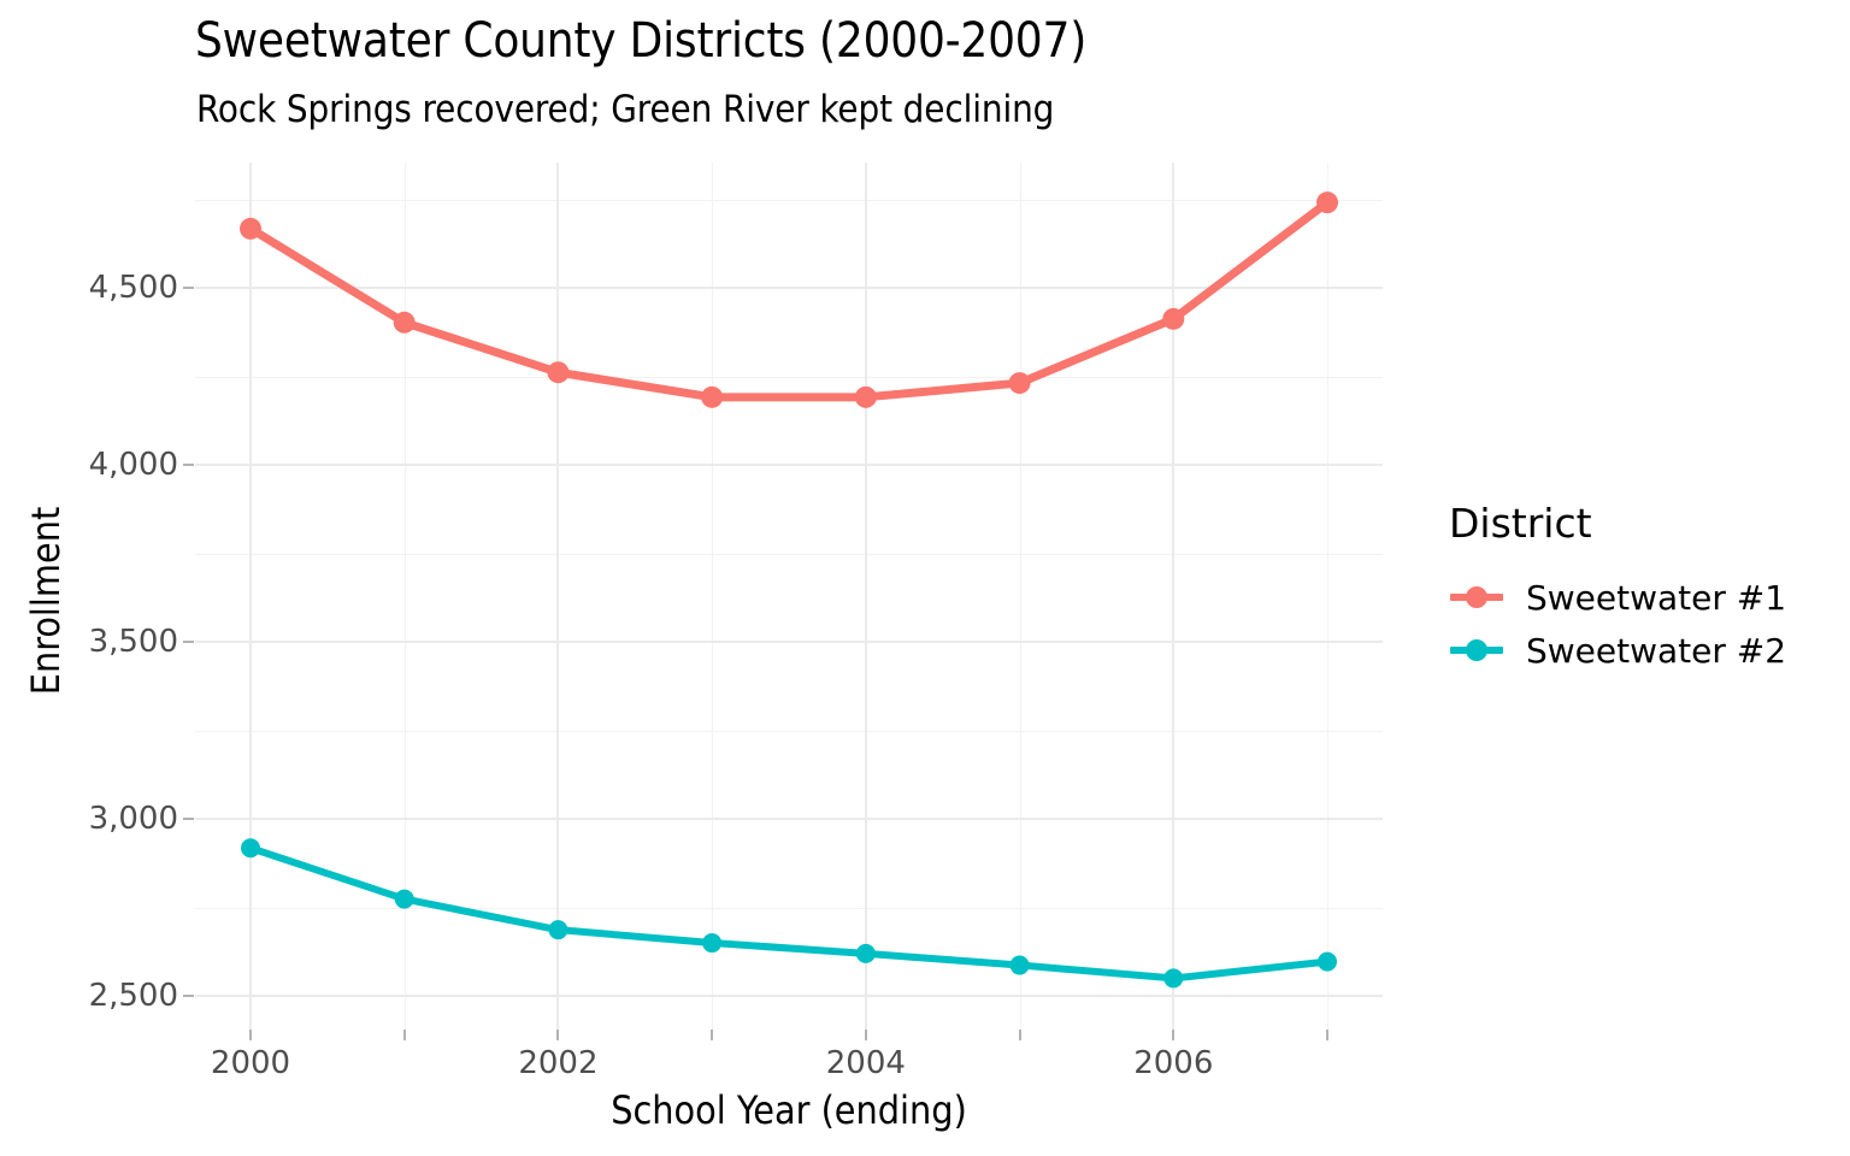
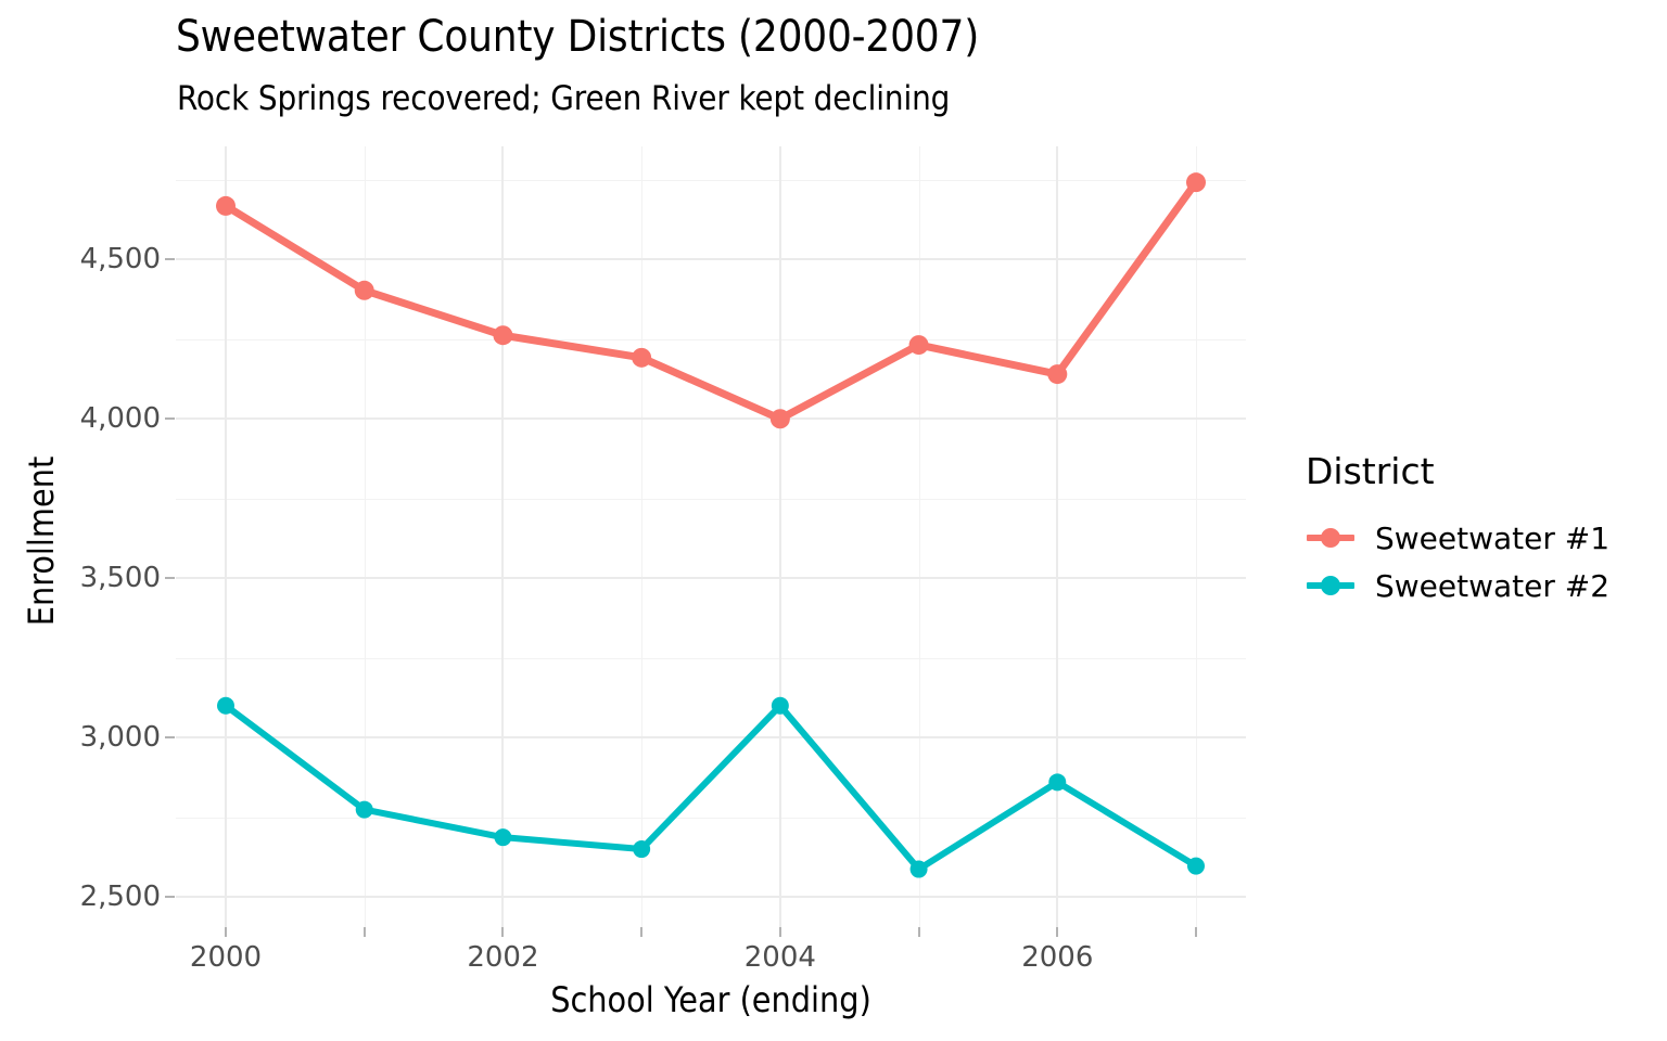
Sweetwater #2/2000: 2920 -> 3100
Sweetwater #1/2004: 4190 -> 4000
Sweetwater #2/2004: 2620 -> 3100
Sweetwater #1/2006: 4410 -> 4140
Sweetwater #2/2006: 2550 -> 2860
